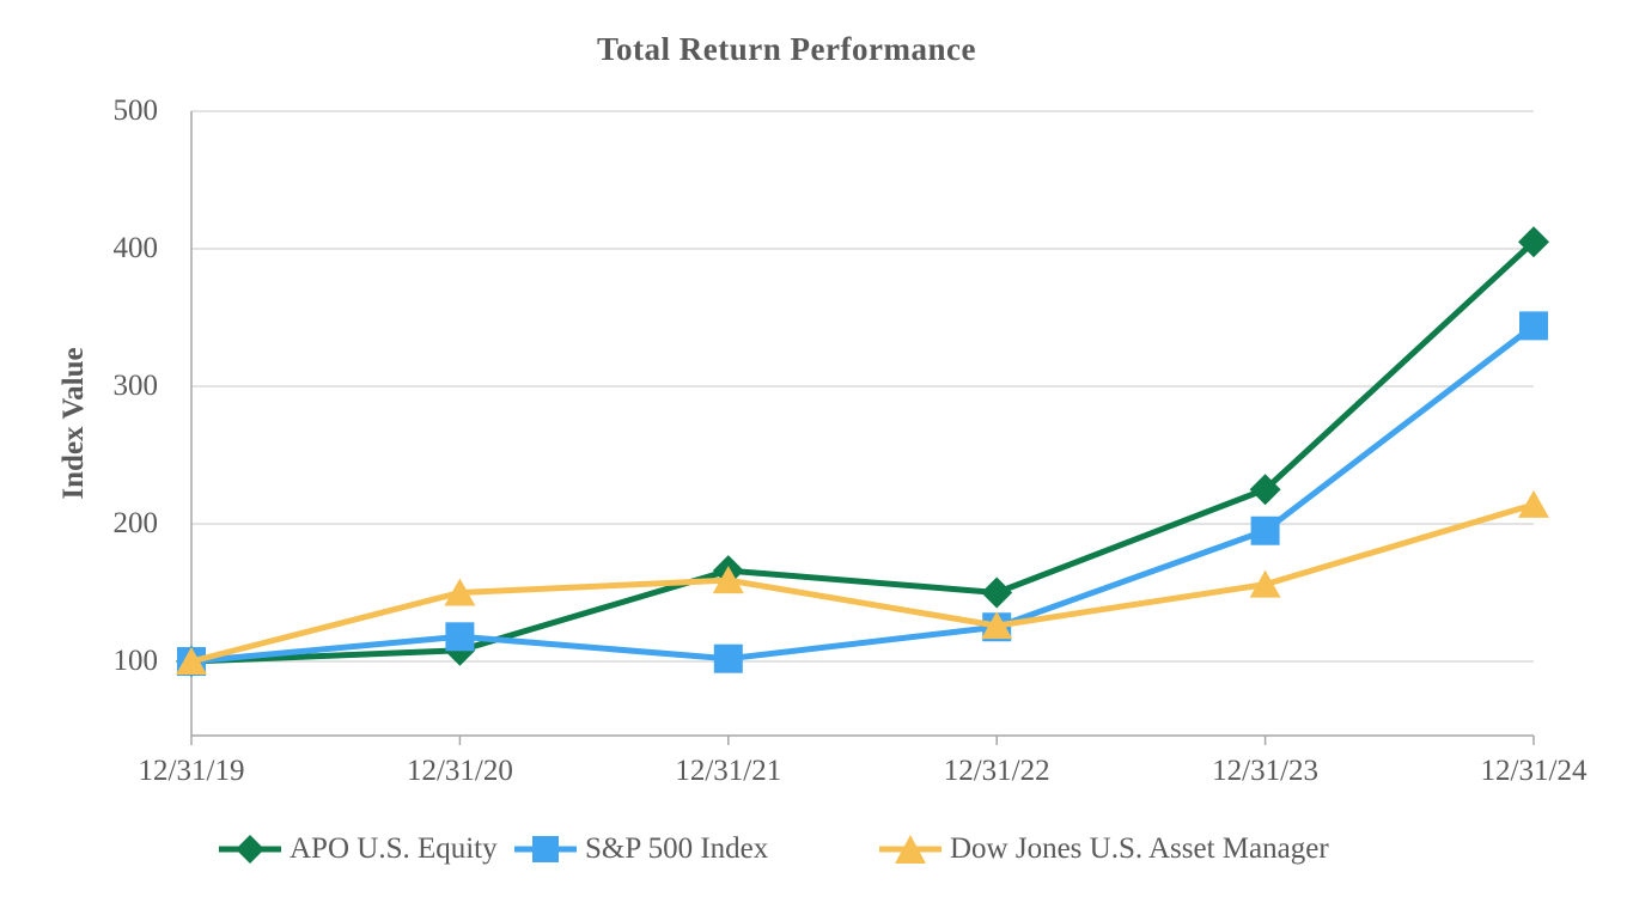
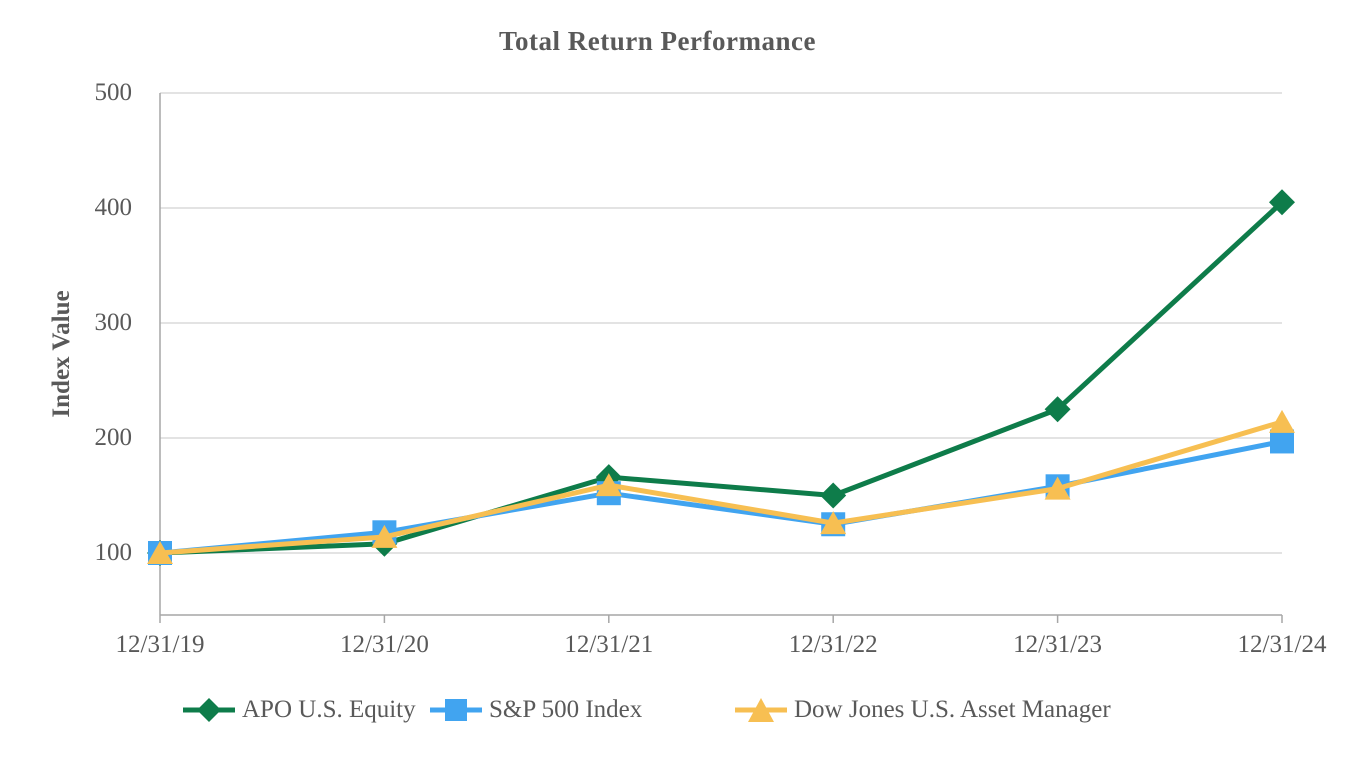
Dow Jones U.S. Asset Manager/12/31/20: 150 -> 114
S&P 500 Index/12/31/21: 102 -> 152
S&P 500 Index/12/31/23: 195 -> 158
S&P 500 Index/12/31/24: 344 -> 197
